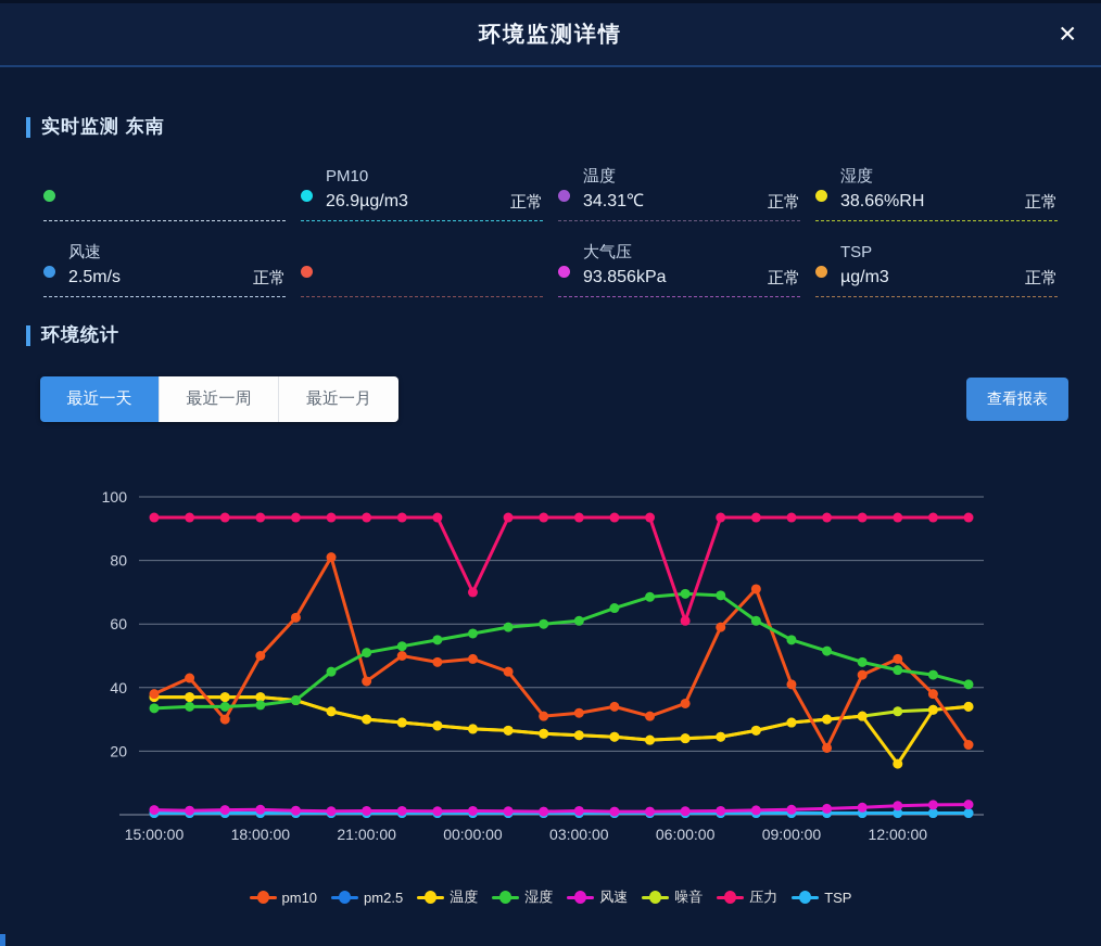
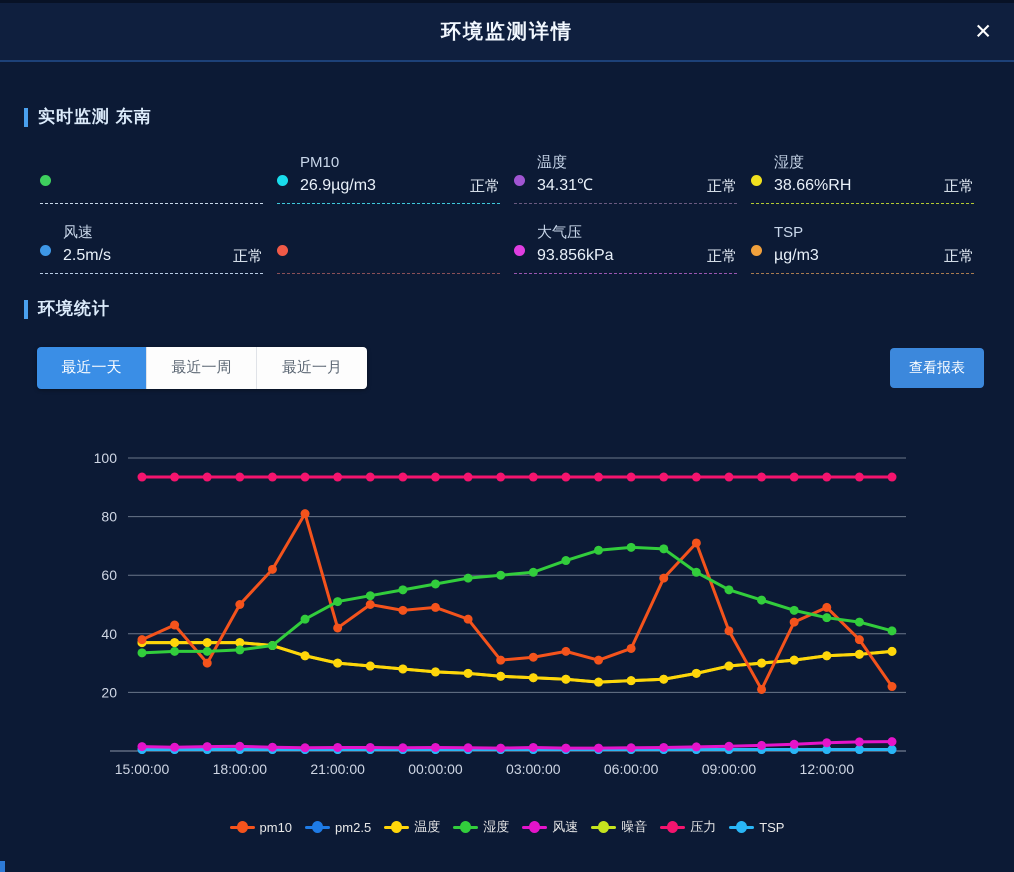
压力/00:00:00: 70 -> 94
压力/06:00:00: 61 -> 94
温度/12:00:00: 16 -> 32
